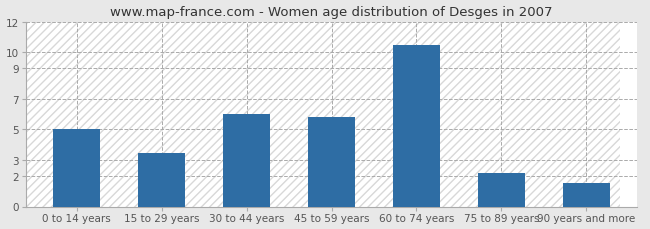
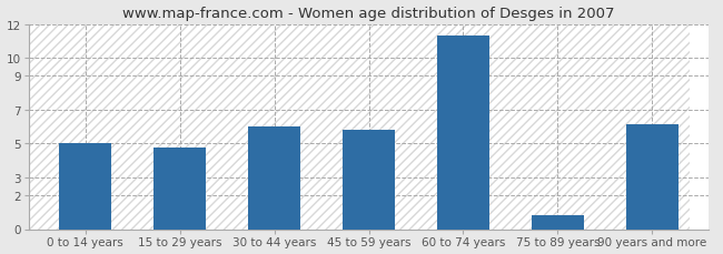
15 to 29 years: 3.5 -> 4.8
60 to 74 years: 10.5 -> 11.3
75 to 89 years: 2.2 -> 0.8
90 years and more: 1.5 -> 6.1
